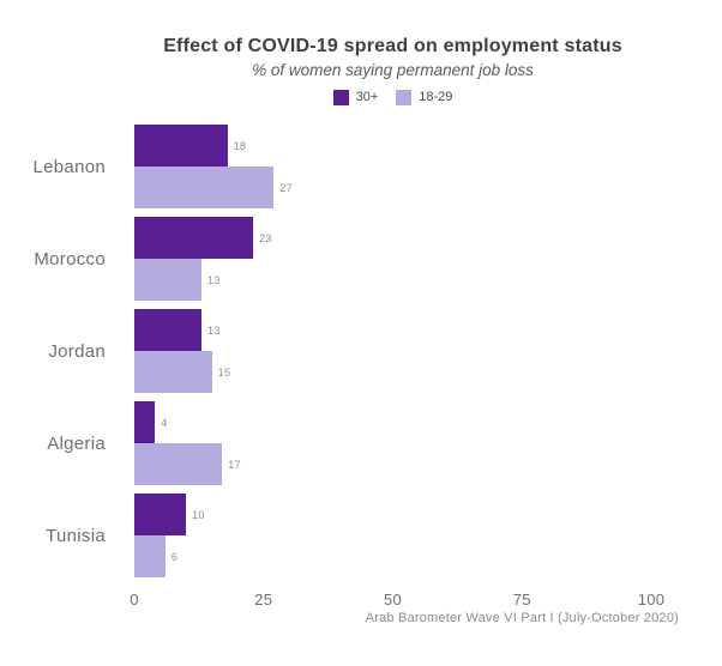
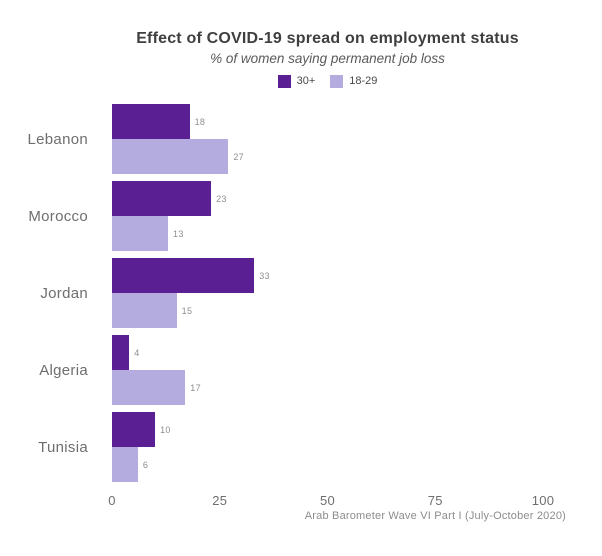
30+/Jordan: 13 -> 33
